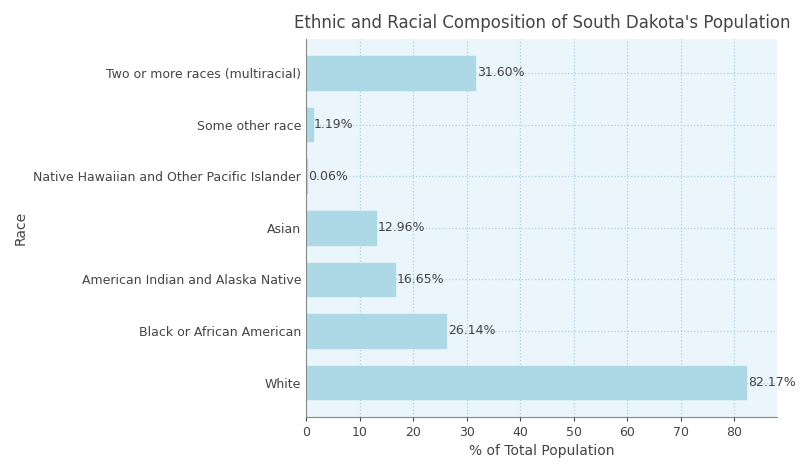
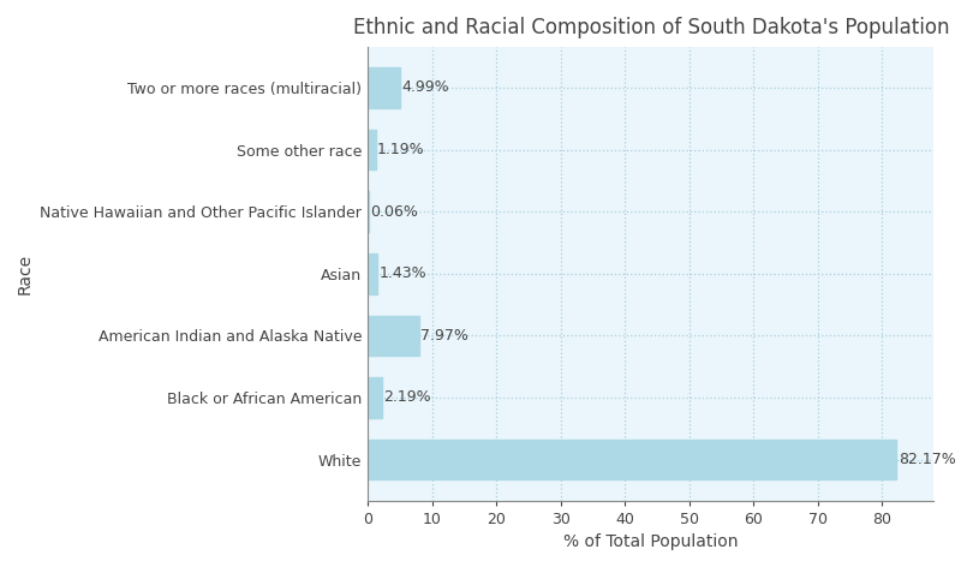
Two or more races (multiracial): 31.60% -> 4.99%
Asian: 12.96% -> 1.43%
American Indian and Alaska Native: 16.65% -> 7.97%
Black or African American: 26.14% -> 2.19%
